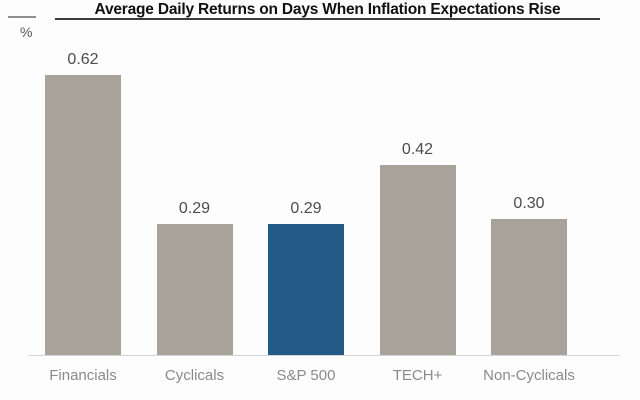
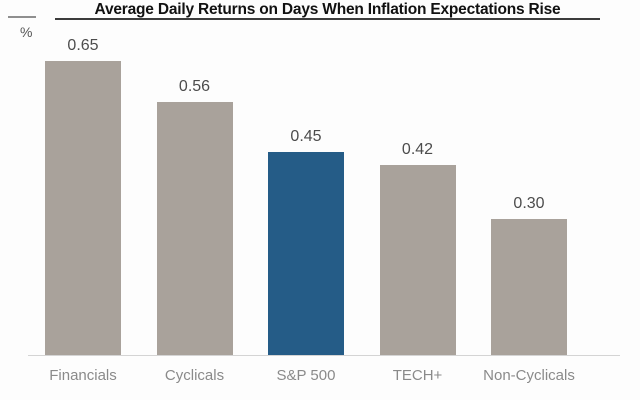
Financials: 0.62 -> 0.65
Cyclicals: 0.29 -> 0.56
S&P 500: 0.29 -> 0.45
